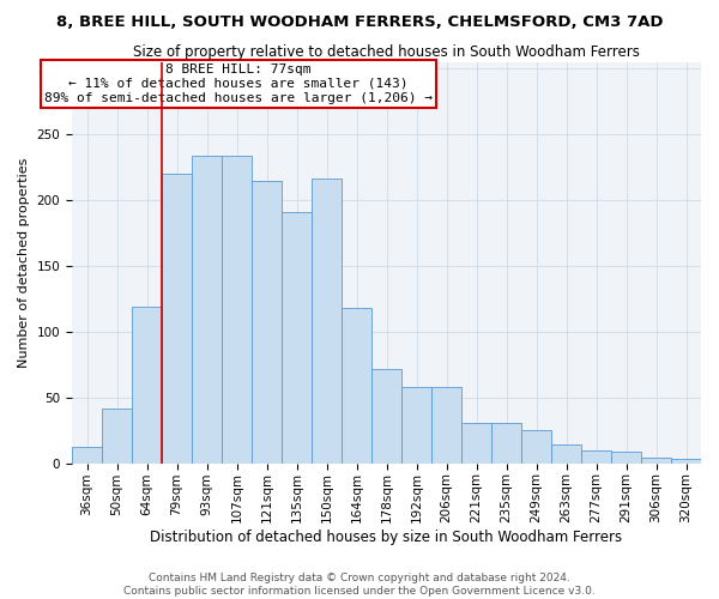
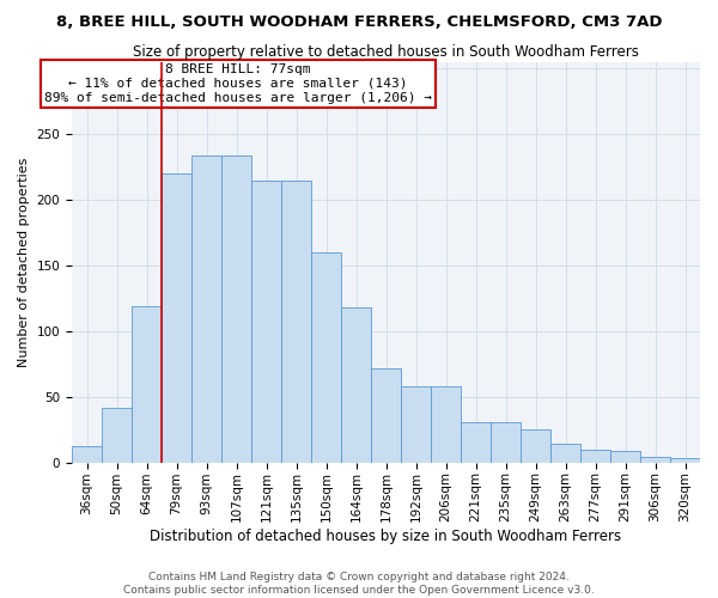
135sqm: 191 -> 215
150sqm: 216 -> 160
